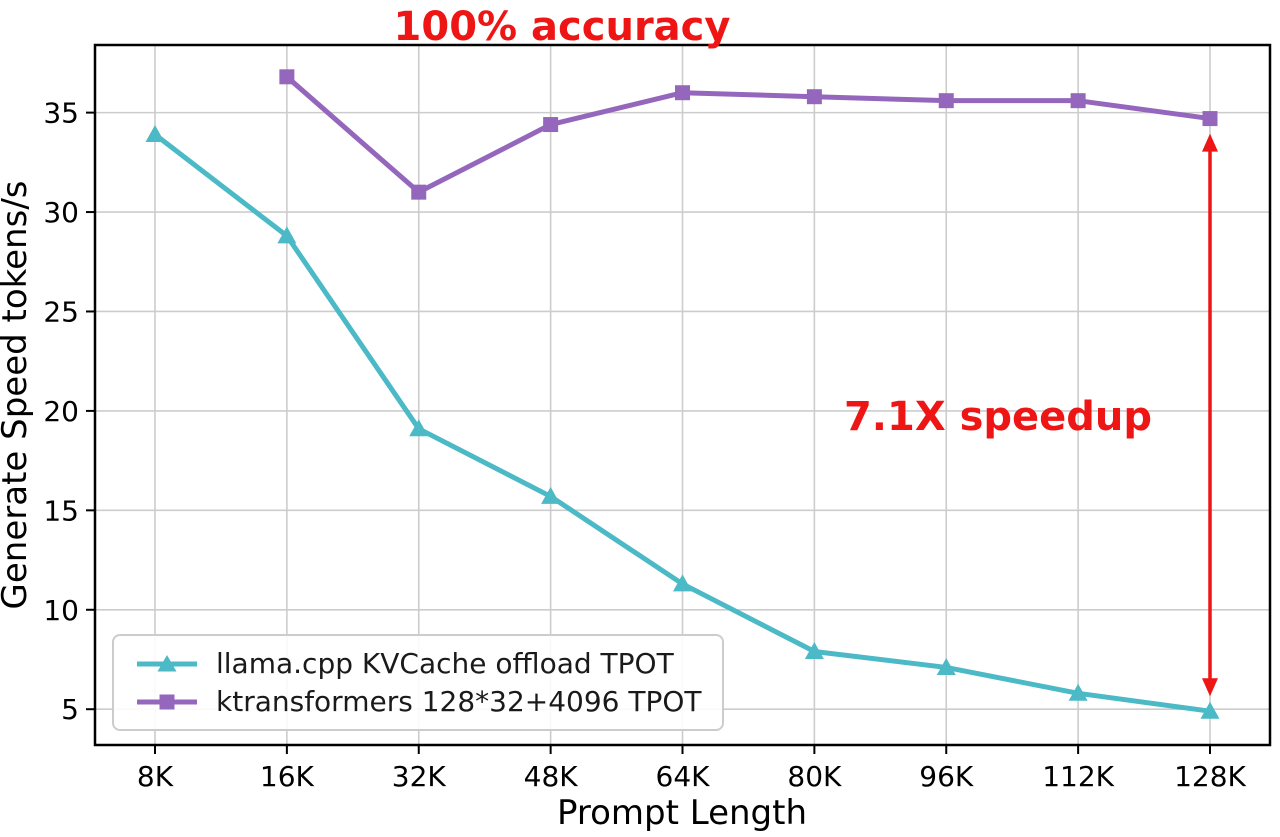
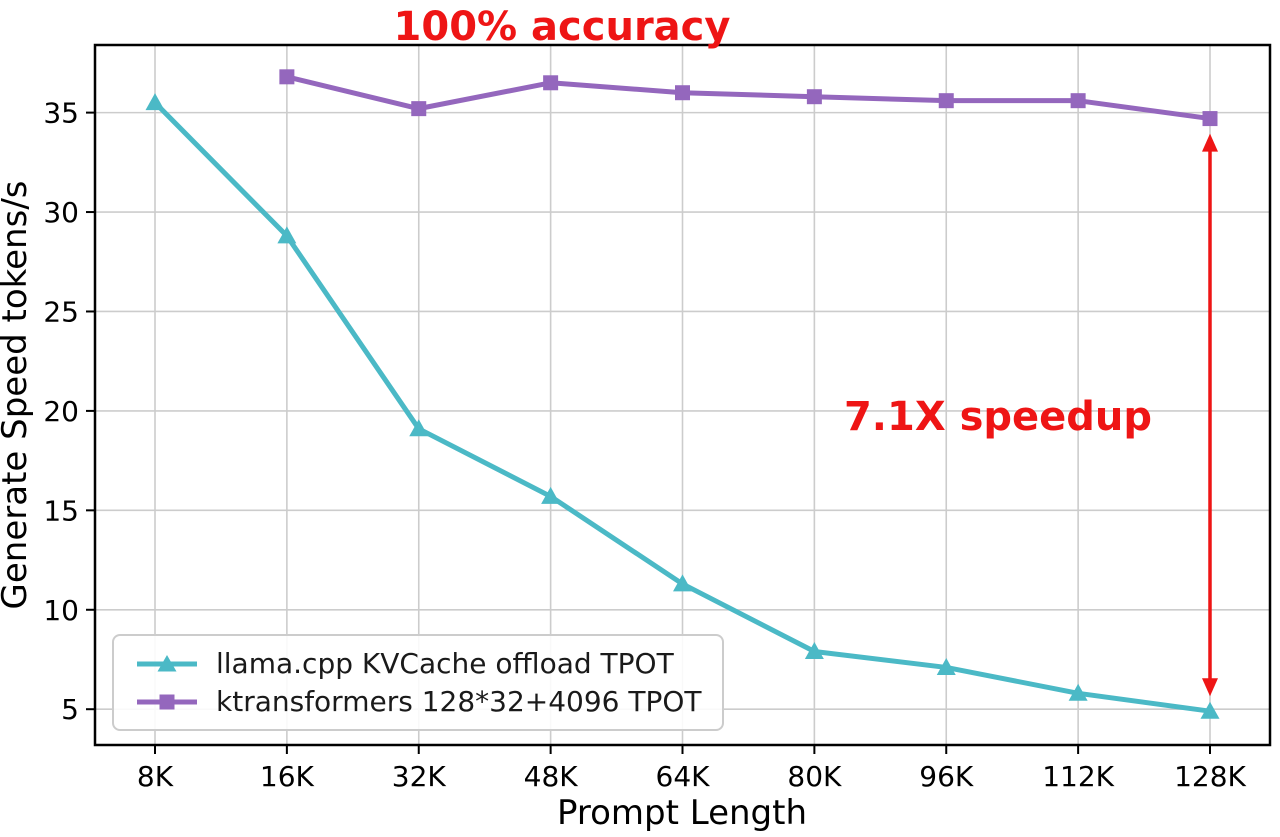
llama.cpp KVCache offload TPOT/8K: 33.9 -> 35.5
ktransformers 128*32+4096 TPOT/32K: 31.0 -> 35.2
ktransformers 128*32+4096 TPOT/48K: 34.4 -> 36.5
